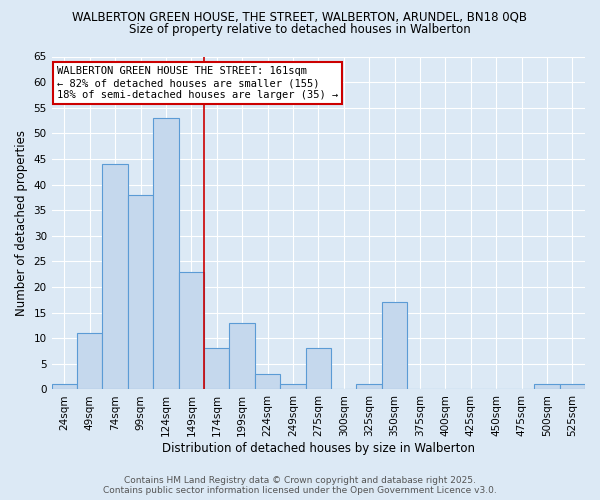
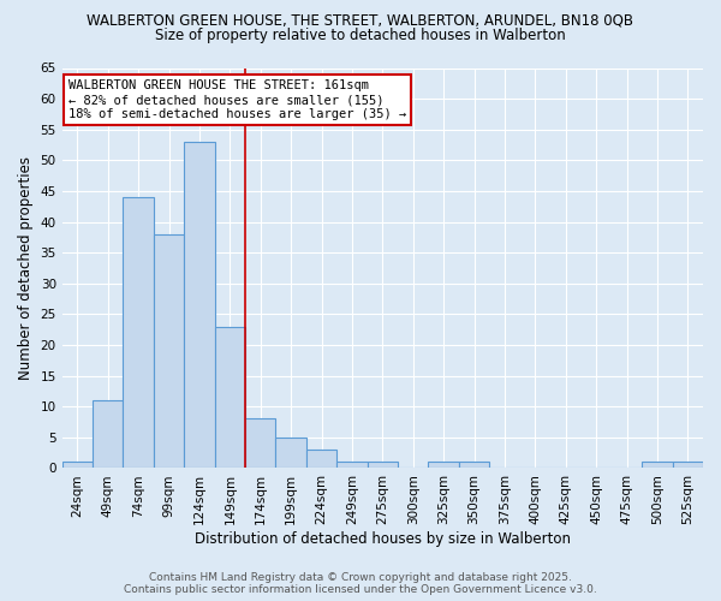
199sqm: 13 -> 5
275sqm: 8 -> 1
350sqm: 17 -> 1
